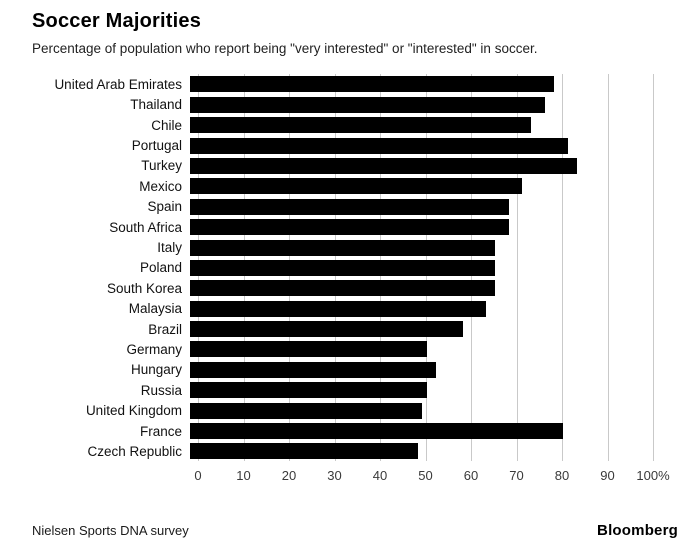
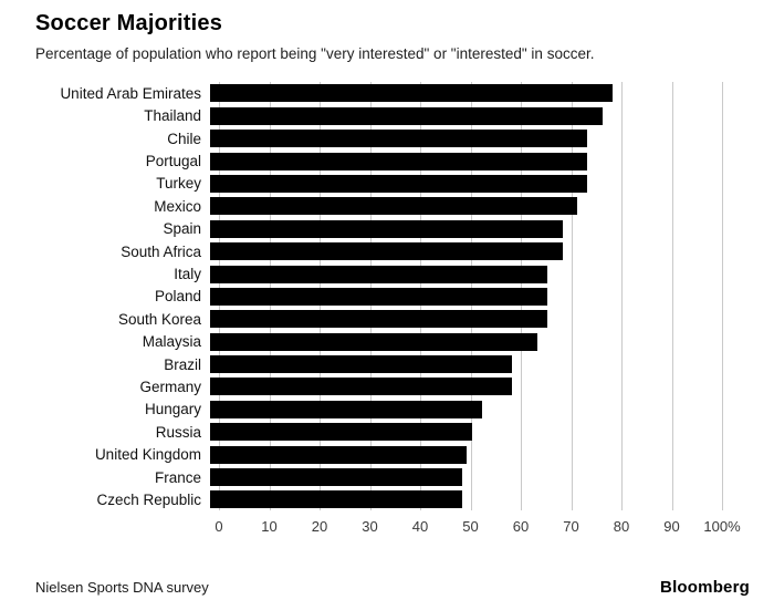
Portugal: 83% -> 75%
Turkey: 85% -> 75%
Germany: 52% -> 60%
France: 82% -> 50%
